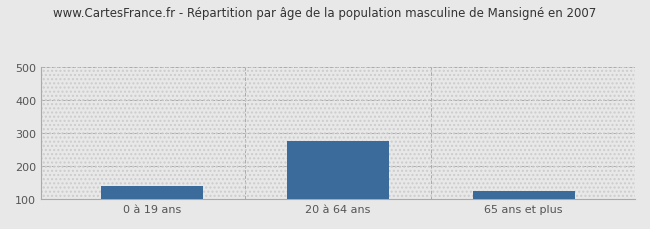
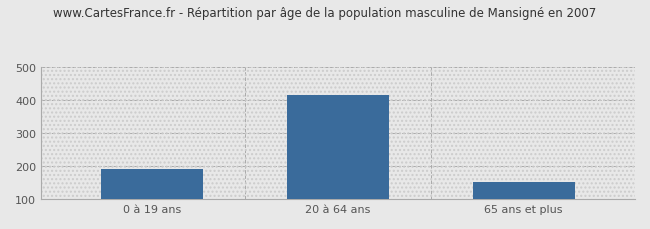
0 à 19 ans: 140 -> 190
20 à 64 ans: 275 -> 416
65 ans et plus: 125 -> 153
